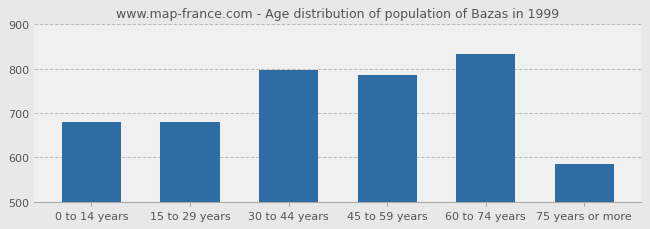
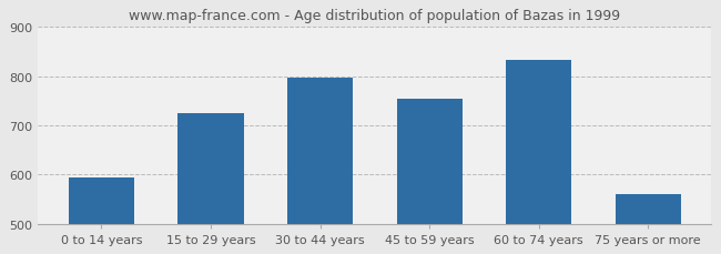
0 to 14 years: 680 -> 595
15 to 29 years: 679 -> 725
45 to 59 years: 785 -> 755
75 years or more: 585 -> 560
